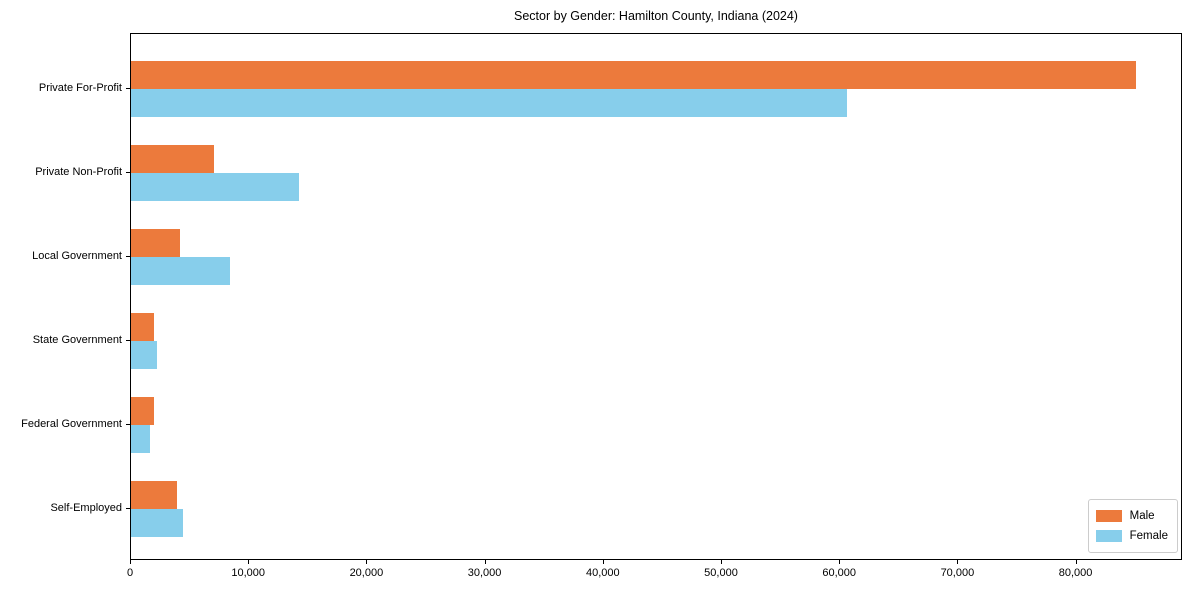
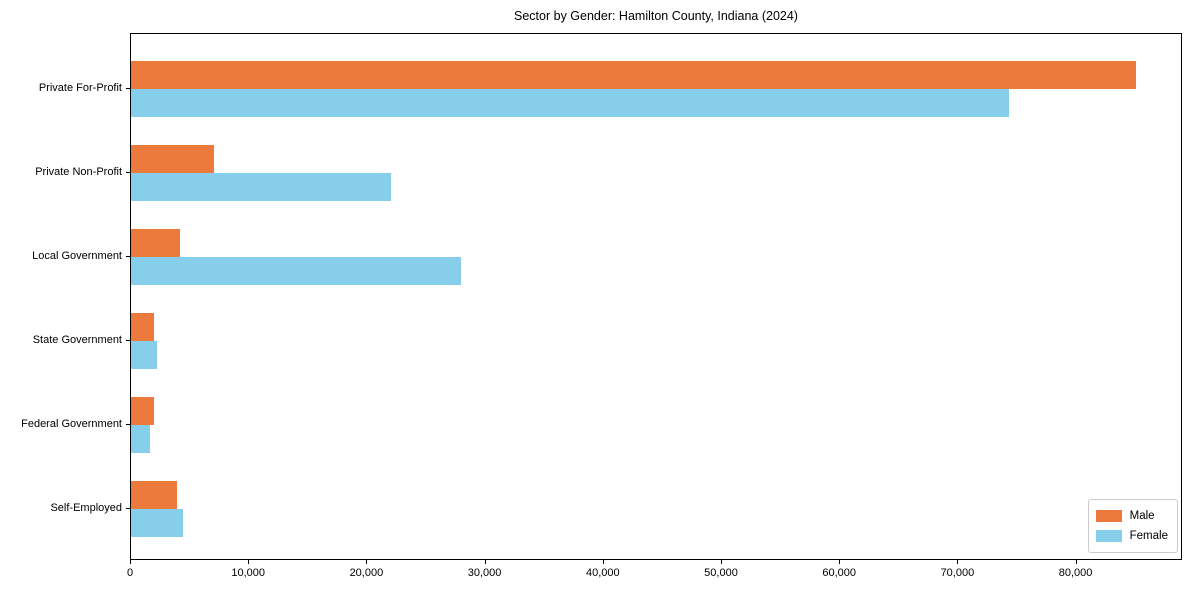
Female/Private For-Profit: 60600 -> 74300
Female/Private Non-Profit: 14200 -> 22000
Female/Local Government: 8400 -> 27900
